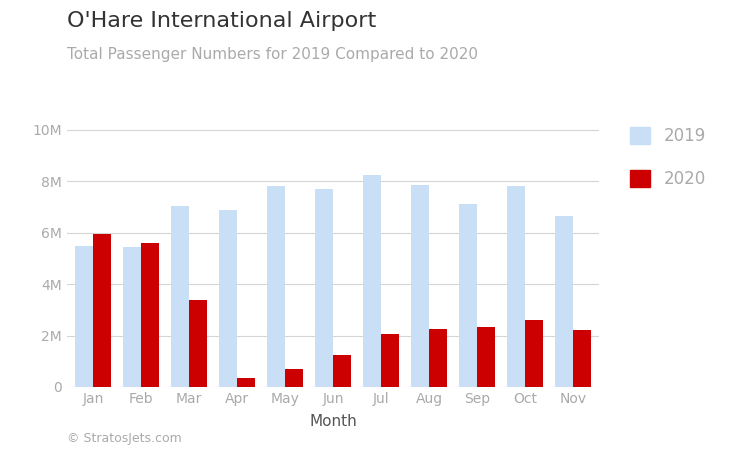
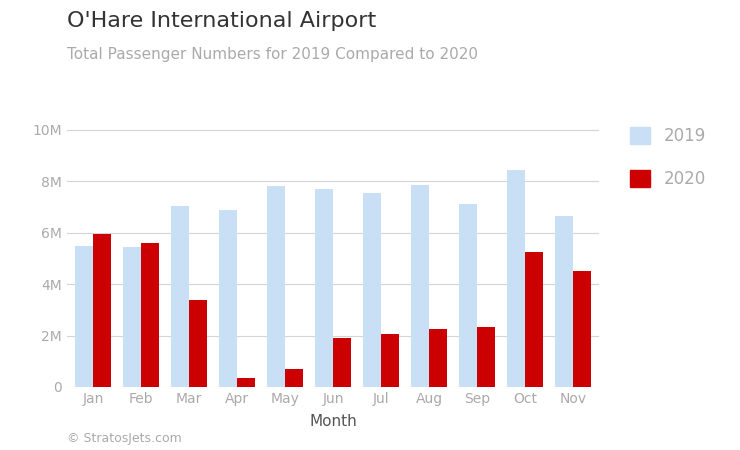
2020/Jun: 1.25M -> 1.90M
2019/Jul: 8.25M -> 7.55M
2019/Oct: 7.80M -> 8.45M
2020/Oct: 2.60M -> 5.25M
2020/Nov: 2.20M -> 4.50M
